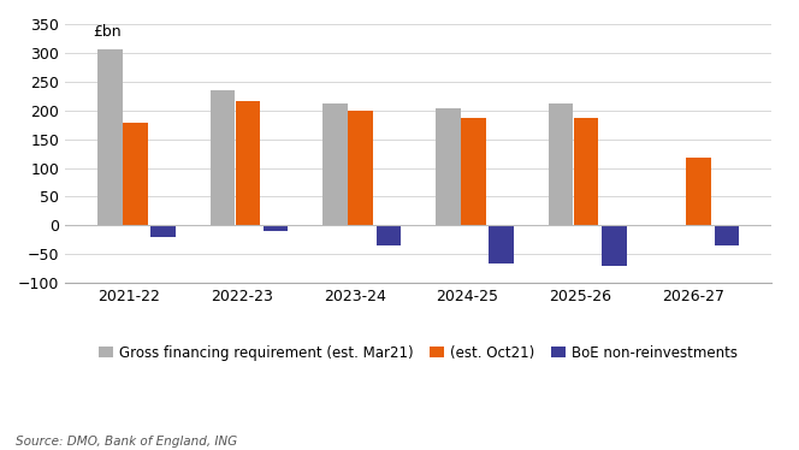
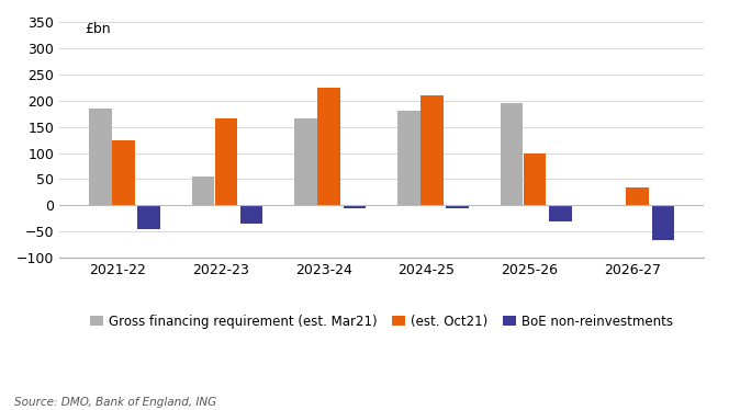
Gross financing requirement (est. Mar21)/2021-22: 305 -> 185
(est. Oct21)/2021-22: 178 -> 125
BoE non-reinvestments/2021-22: -20 -> -45
Gross financing requirement (est. Mar21)/2022-23: 235 -> 55
(est. Oct21)/2022-23: 215 -> 165
BoE non-reinvestments/2022-23: -10 -> -35
Gross financing requirement (est. Mar21)/2023-24: 212 -> 165
(est. Oct21)/2023-24: 200 -> 225
BoE non-reinvestments/2023-24: -35 -> -5
Gross financing requirement (est. Mar21)/2024-25: 203 -> 180
(est. Oct21)/2024-25: 187 -> 210
BoE non-reinvestments/2024-25: -65 -> -5
Gross financing requirement (est. Mar21)/2025-26: 212 -> 195
(est. Oct21)/2025-26: 187 -> 100
BoE non-reinvestments/2025-26: -70 -> -30
(est. Oct21)/2026-27: 118 -> 35
BoE non-reinvestments/2026-27: -35 -> -65
